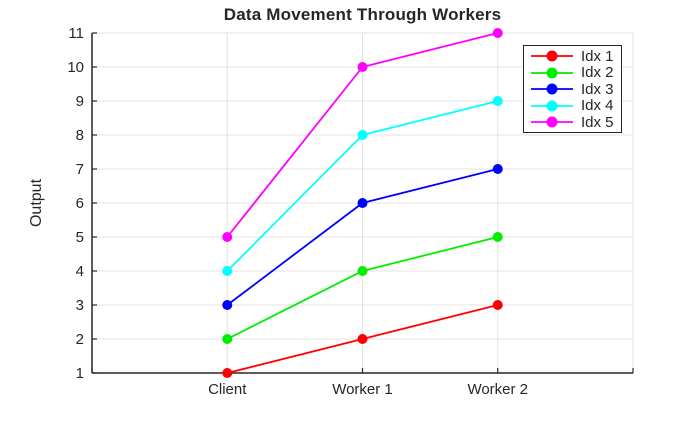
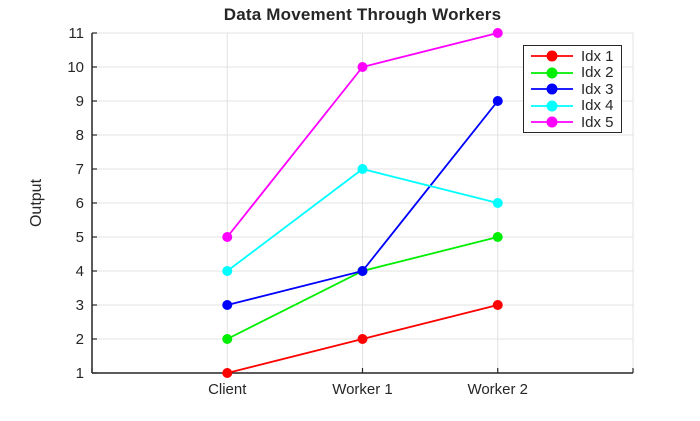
Idx 3/Worker 1: 6 -> 4
Idx 4/Worker 1: 8 -> 7
Idx 3/Worker 2: 7 -> 9
Idx 4/Worker 2: 9 -> 6
